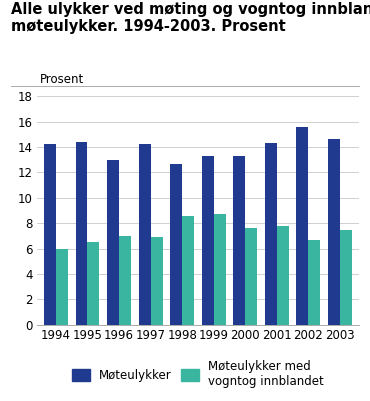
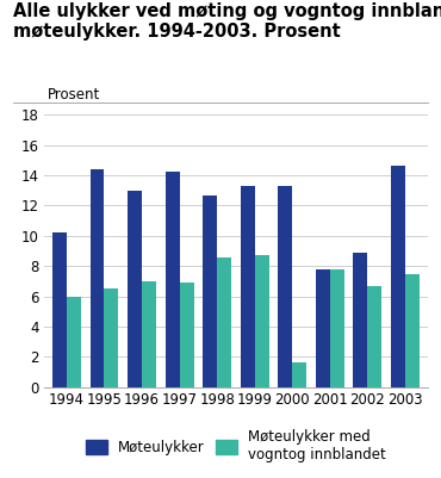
Møteulykker/1994: 14.2 -> 10.2
Møteulykker med vogntog innblandet/2000: 7.6 -> 1.6
Møteulykker/2001: 14.3 -> 7.8
Møteulykker/2002: 15.6 -> 8.9
